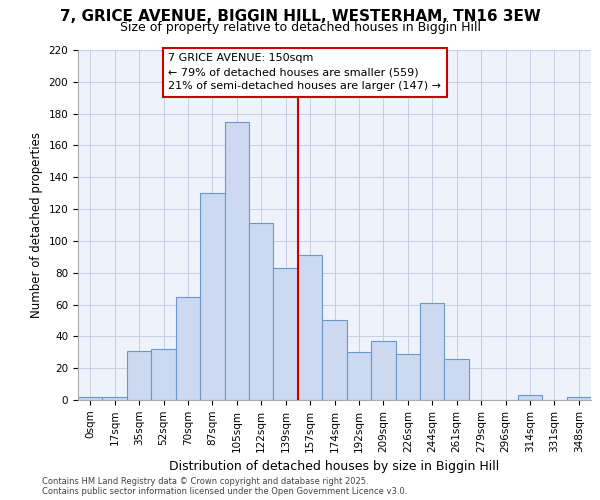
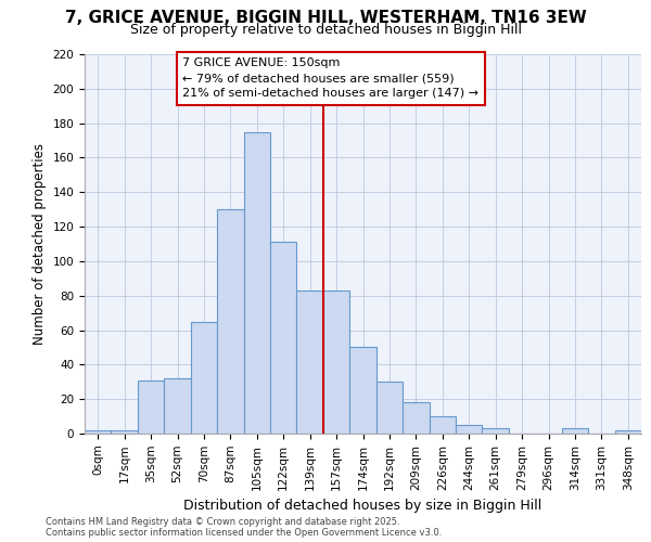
157sqm: 91 -> 83
209sqm: 37 -> 18
226sqm: 29 -> 10
244sqm: 61 -> 5
261sqm: 26 -> 3
